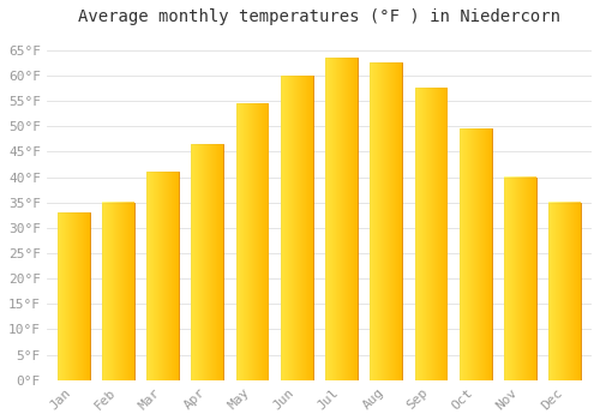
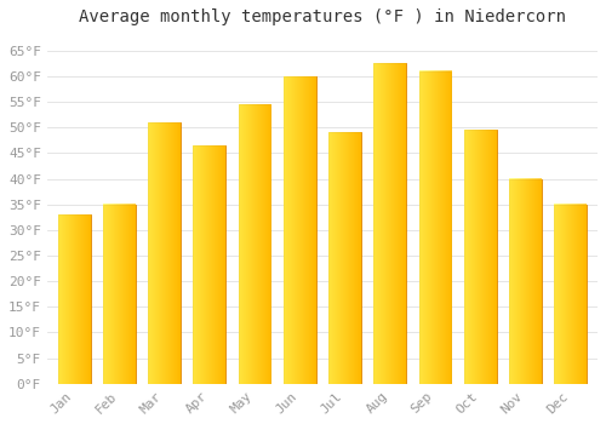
Mar: 41.0°F -> 51.0°F
Jul: 63.5°F -> 49.0°F
Sep: 57.5°F -> 61.0°F
